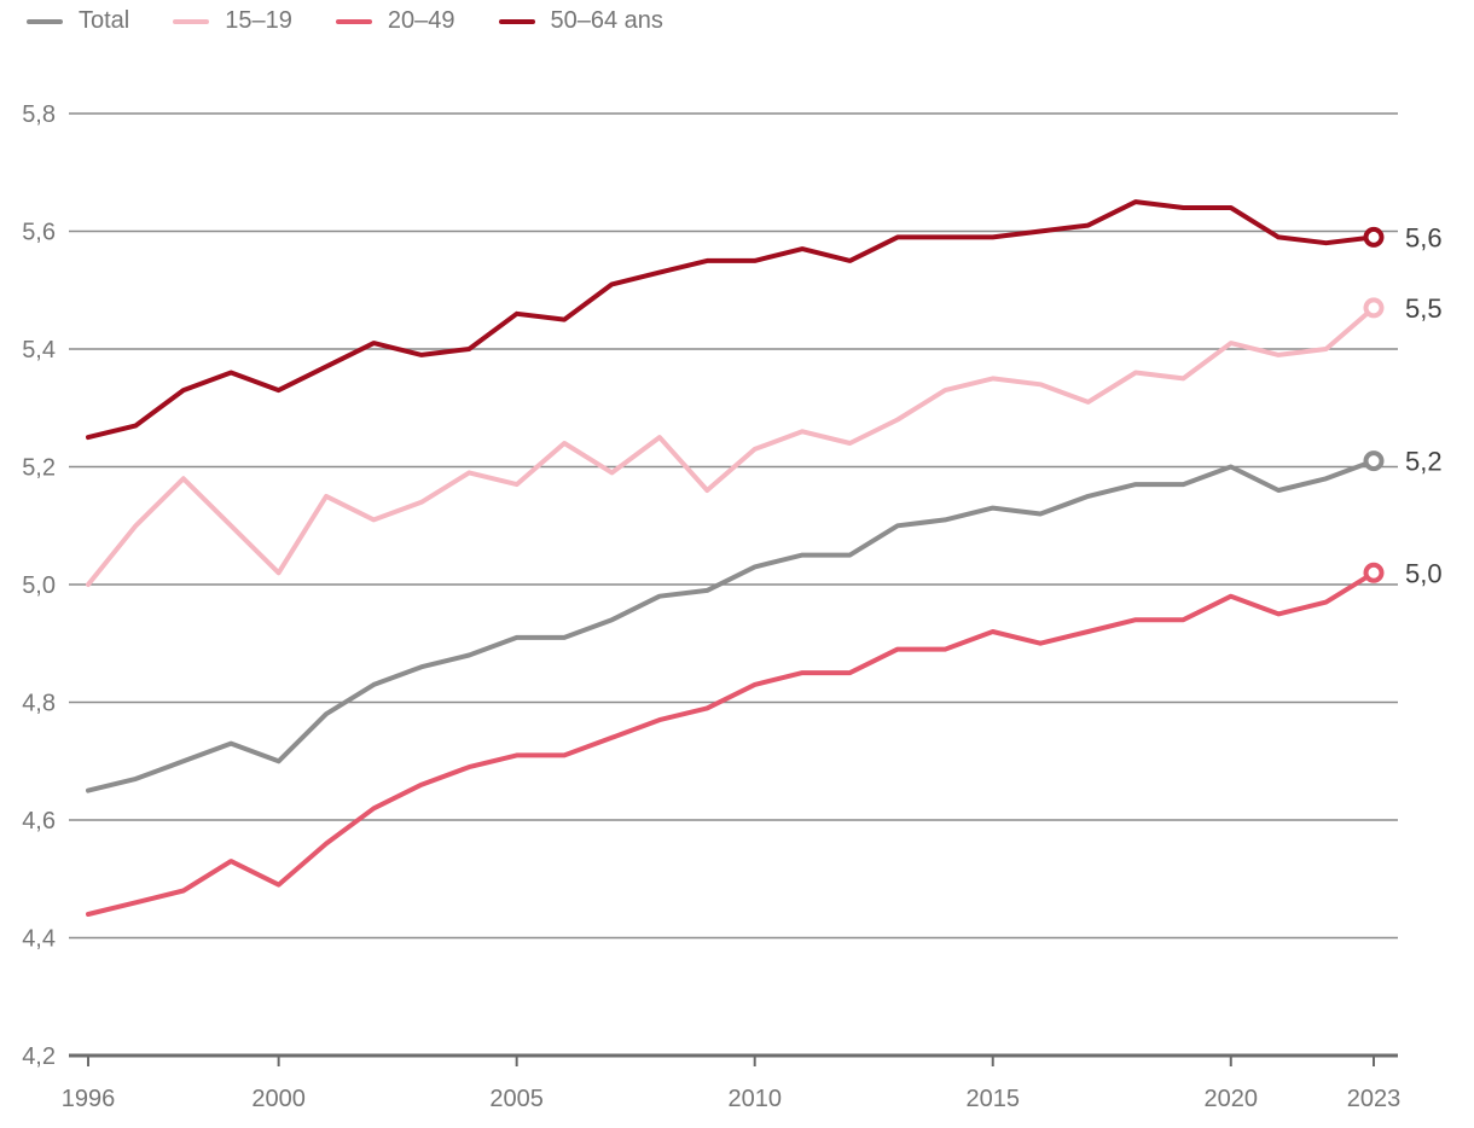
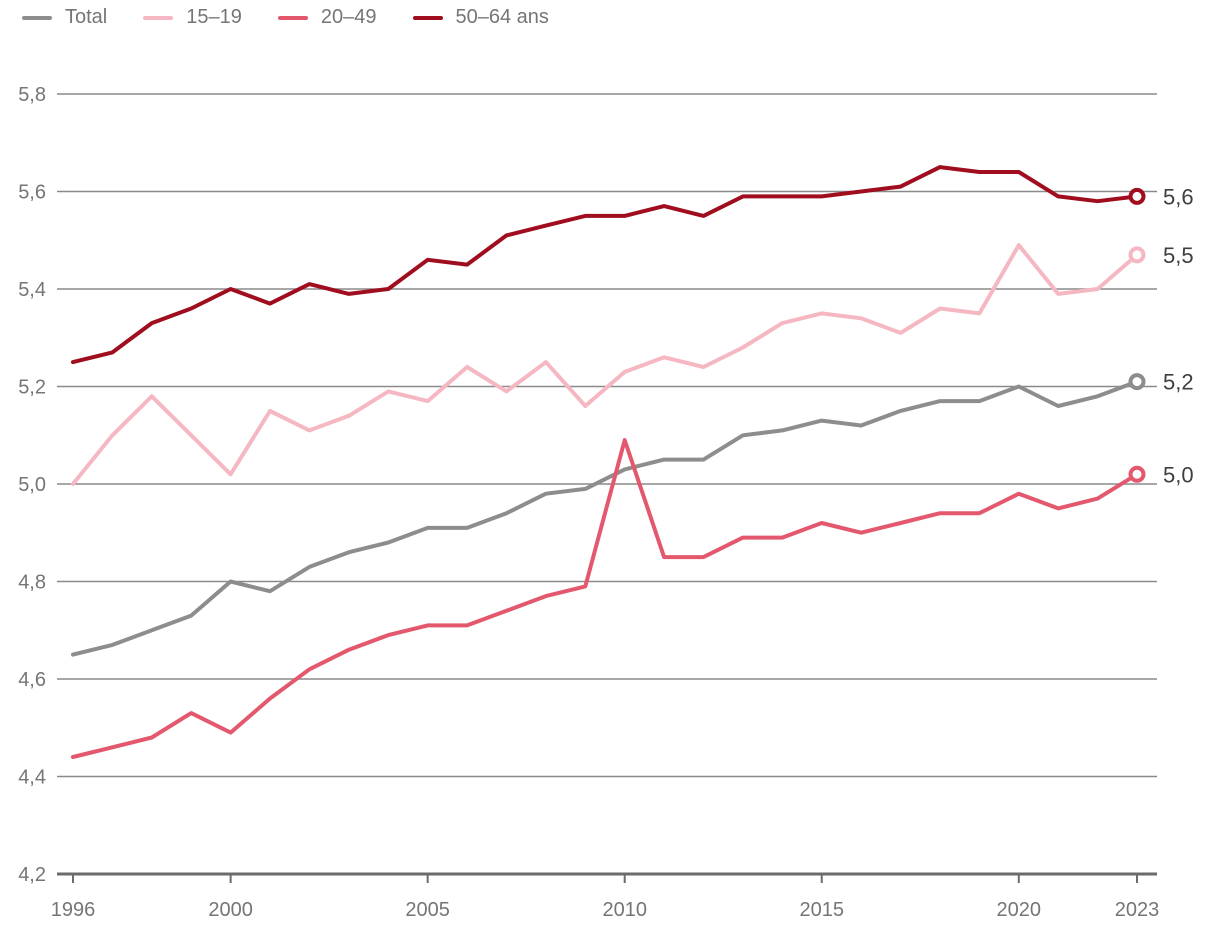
Total/2000: 4,70 -> 4,80
50–64 ans/2000: 5,33 -> 5,40
20–49/2010: 4,83 -> 5,09
15–19/2020: 5,41 -> 5,49
